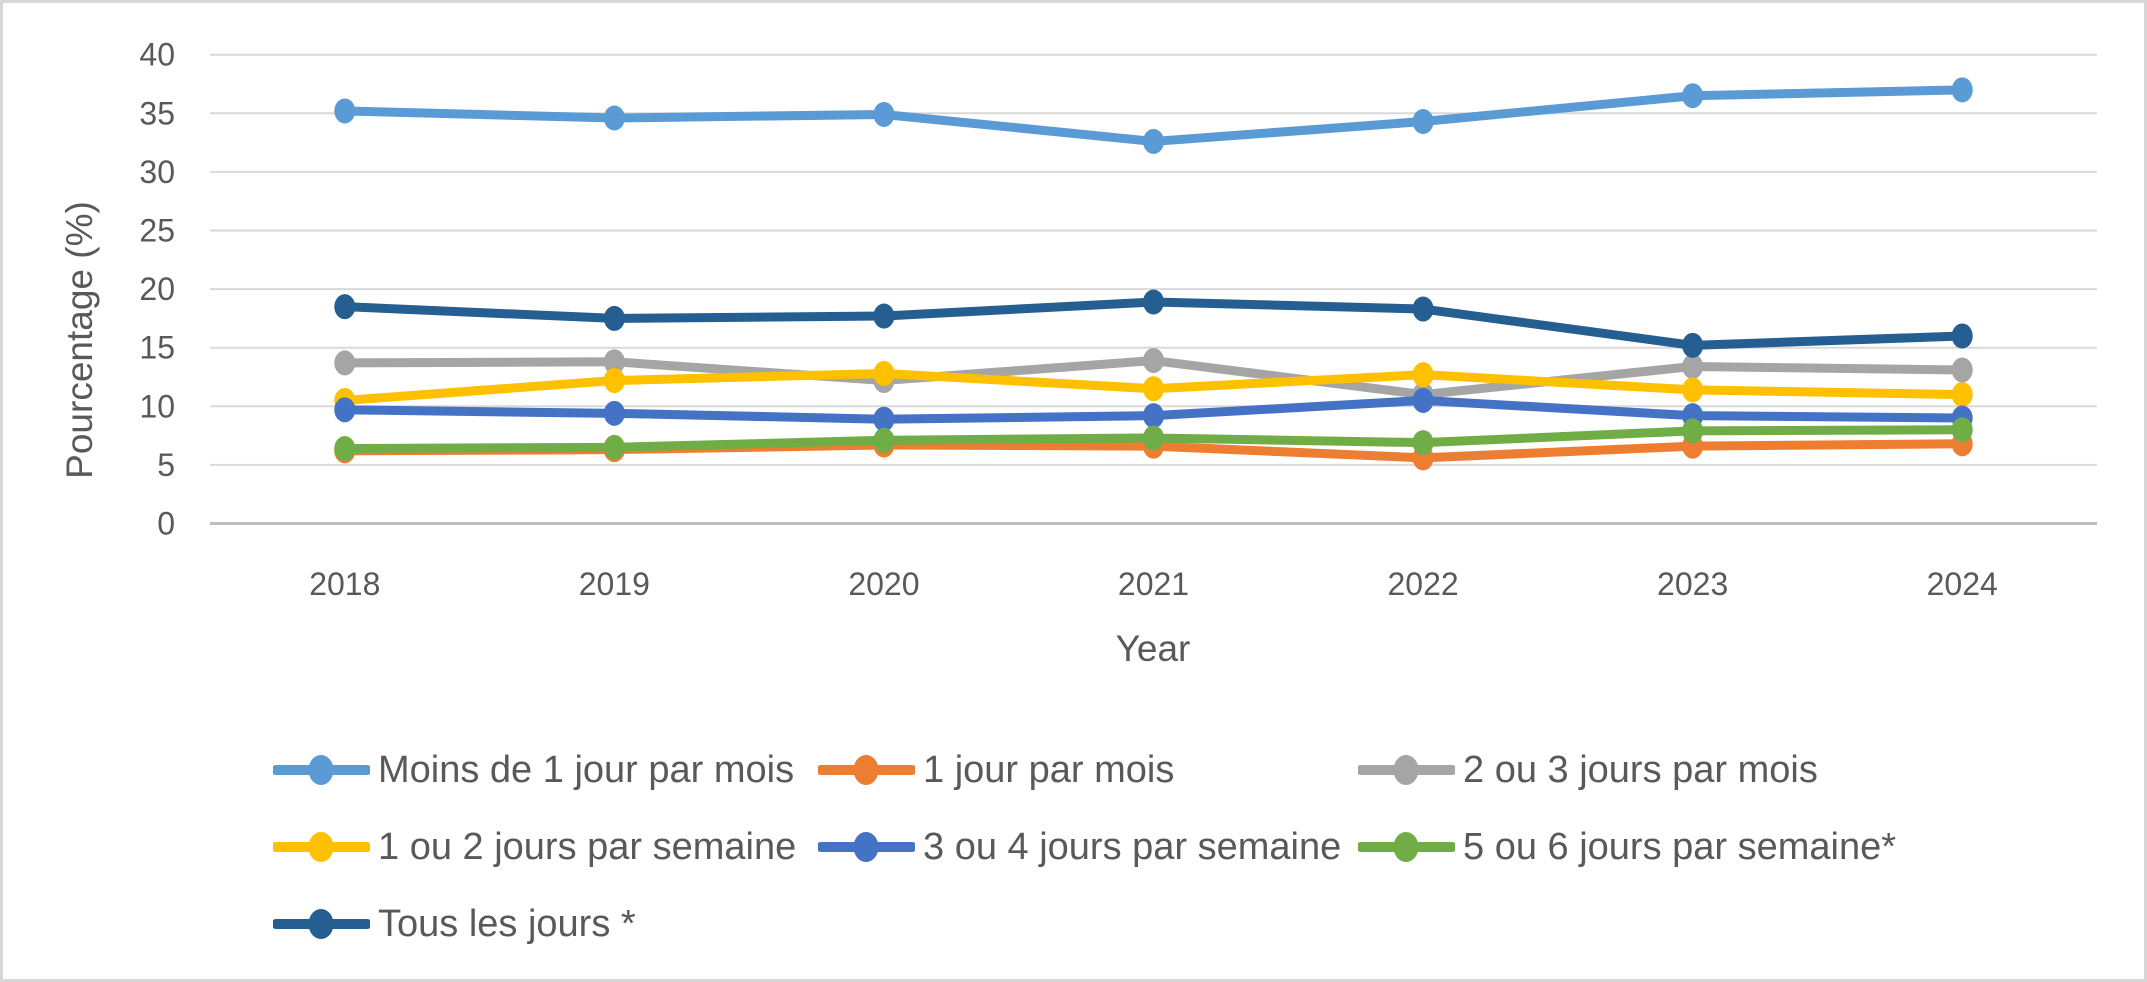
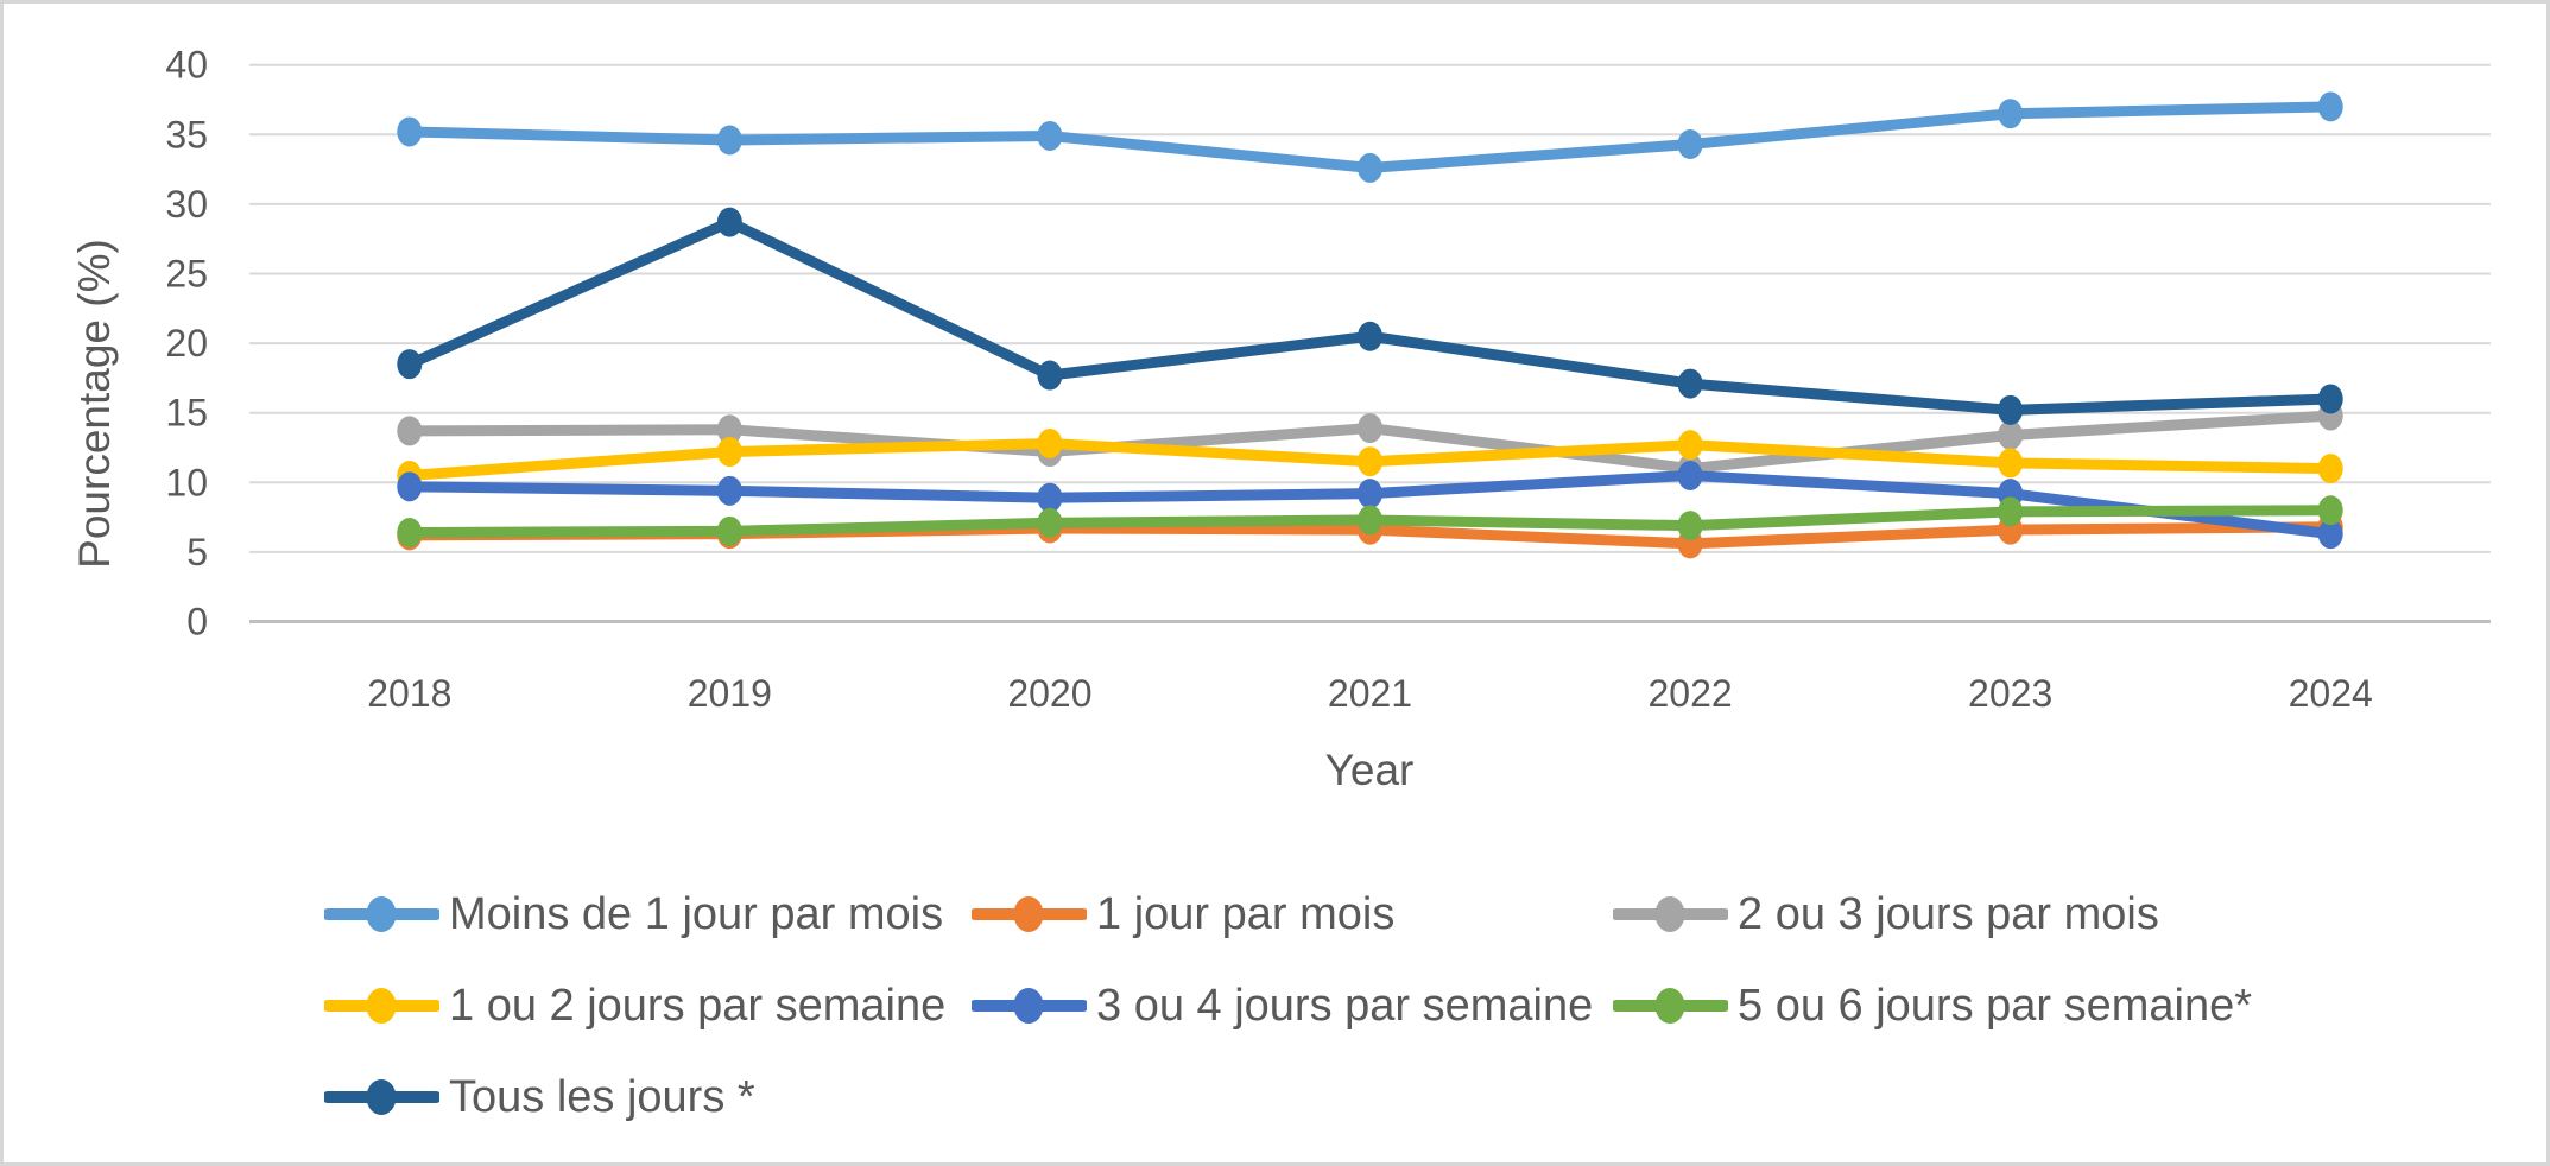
Tous les jours */2019: 17.5 -> 28.7
Tous les jours */2021: 18.9 -> 20.5
Tous les jours */2022: 18.3 -> 17.1
2 ou 3 jours par mois/2024: 13.1 -> 14.8
3 ou 4 jours par semaine/2024: 9.0 -> 6.3
